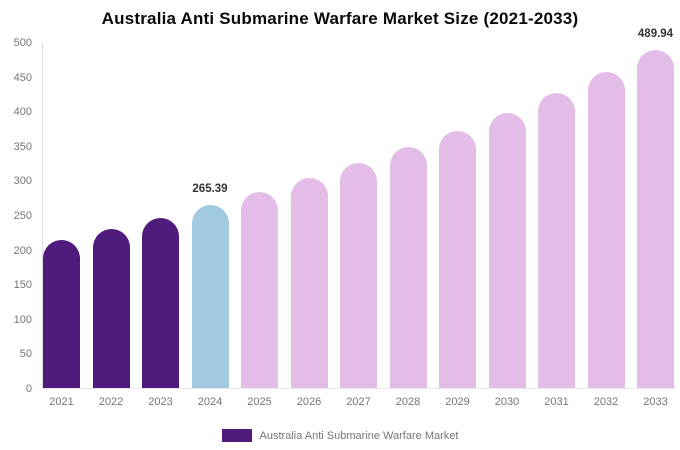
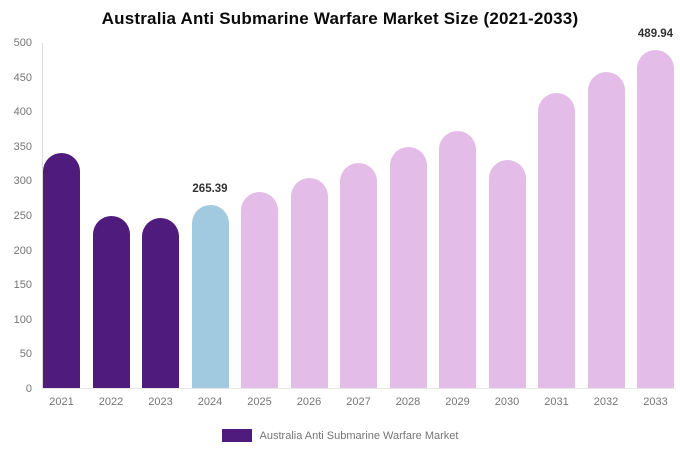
2021: 220 -> 340
2022: 230 -> 250
2030: 400 -> 330
